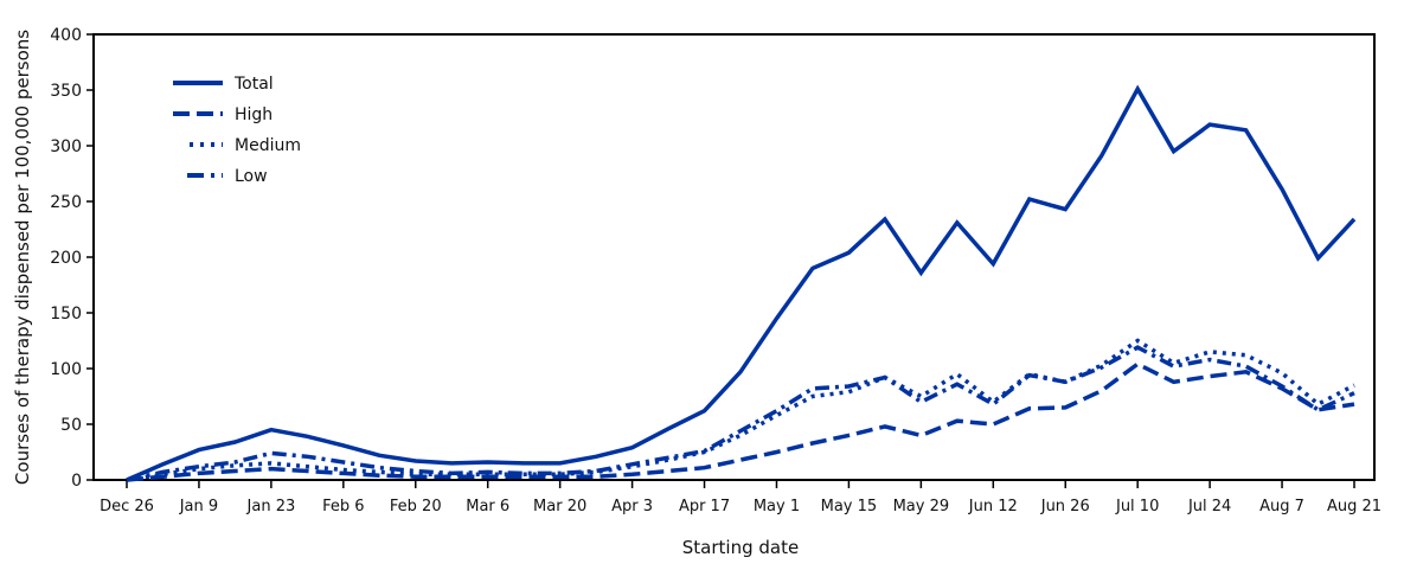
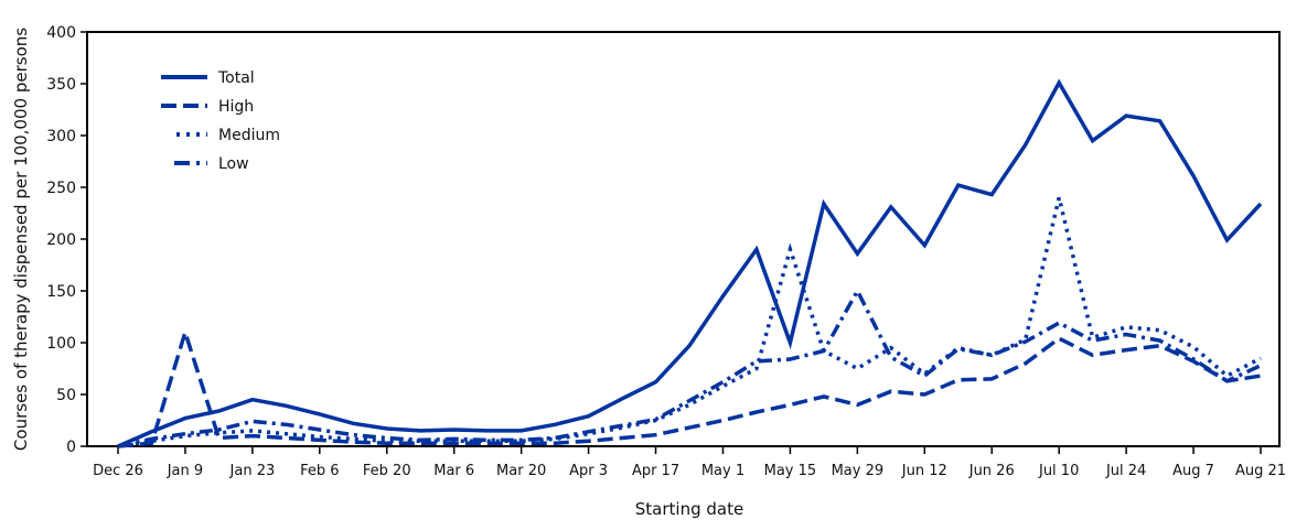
High/Jan 9: 10 -> 110
Total/May 15: 200 -> 100
Medium/May 15: 80 -> 190
Low/May 29: 70 -> 150
Medium/Jul 10: 120 -> 240
